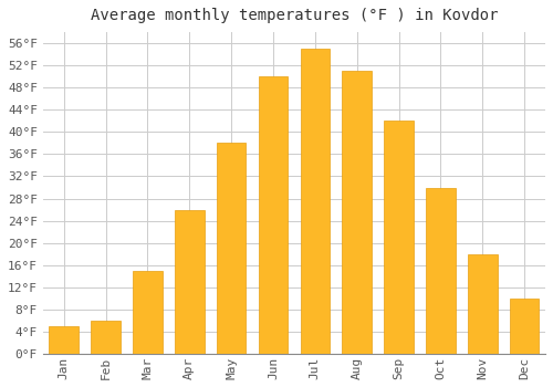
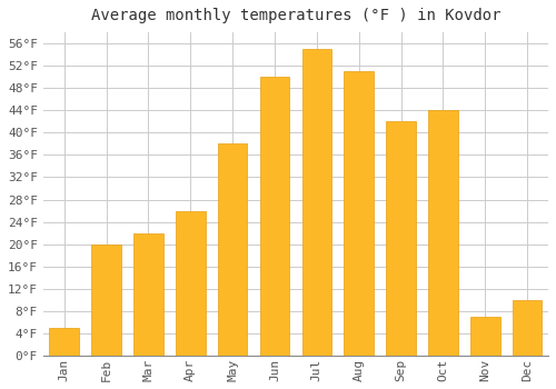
Feb: 6°F -> 20°F
Mar: 15°F -> 22°F
Oct: 30°F -> 44°F
Nov: 18°F -> 7°F
